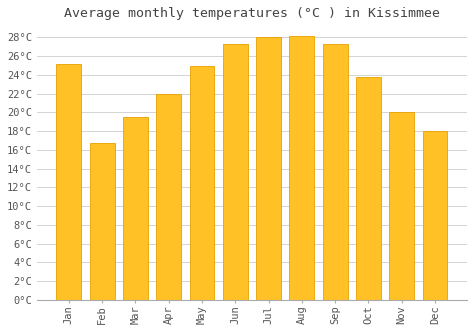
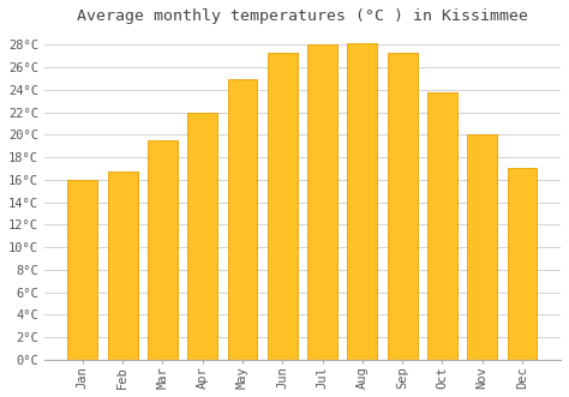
Jan: 25.2°C -> 16.0°C
Dec: 18.0°C -> 17.0°C
